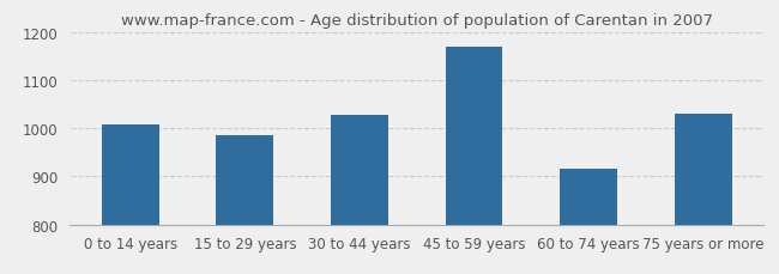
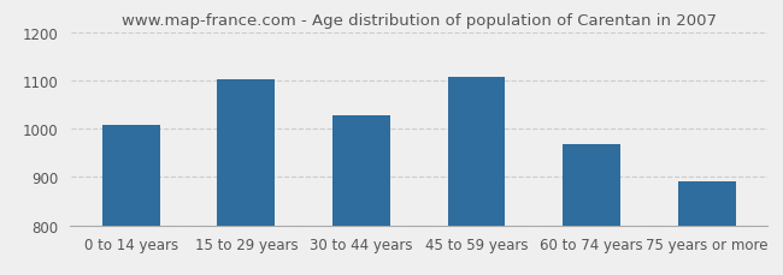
15 to 29 years: 985 -> 1102
45 to 59 years: 1170 -> 1106
60 to 74 years: 915 -> 968
75 years or more: 1030 -> 890
